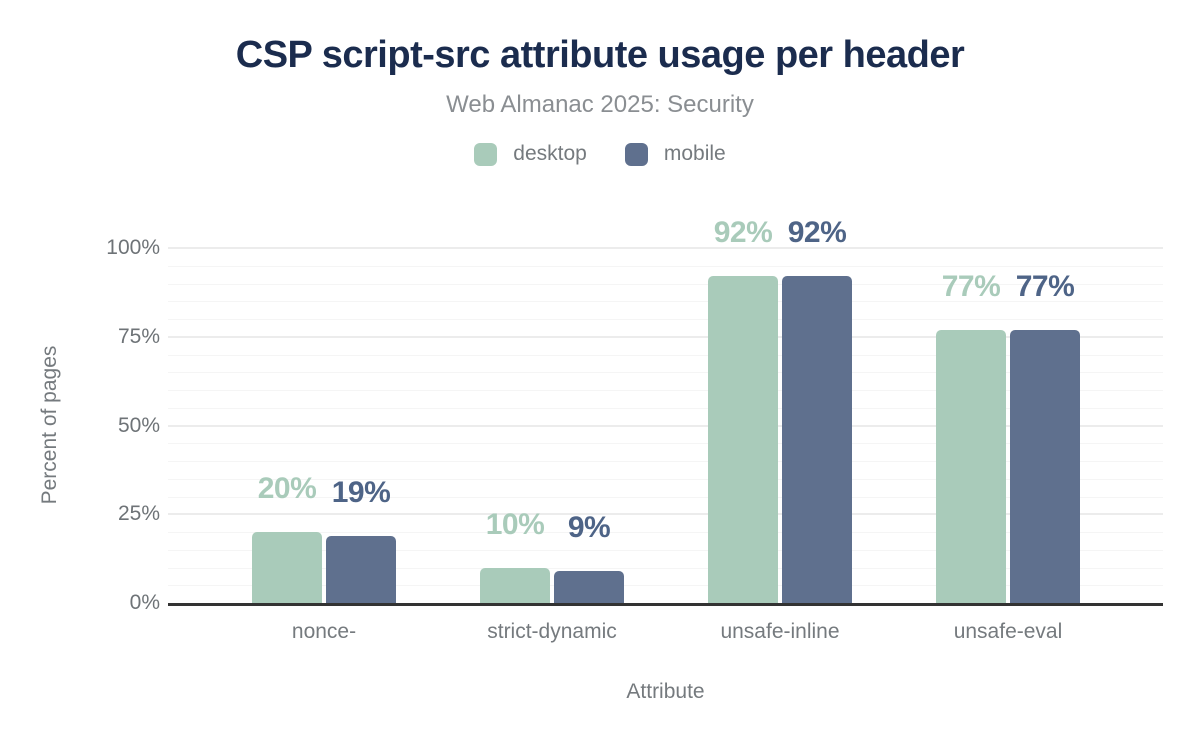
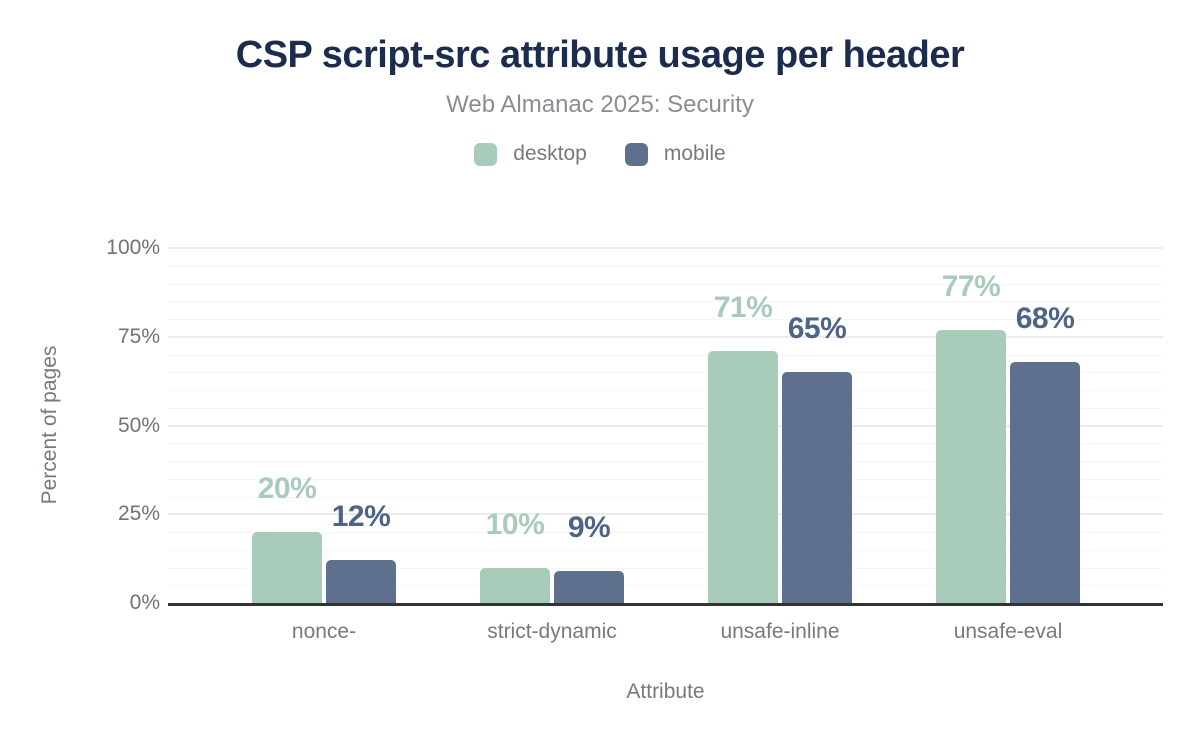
mobile/nonce-: 19% -> 12%
desktop/unsafe-inline: 92% -> 71%
mobile/unsafe-inline: 92% -> 65%
mobile/unsafe-eval: 77% -> 68%
